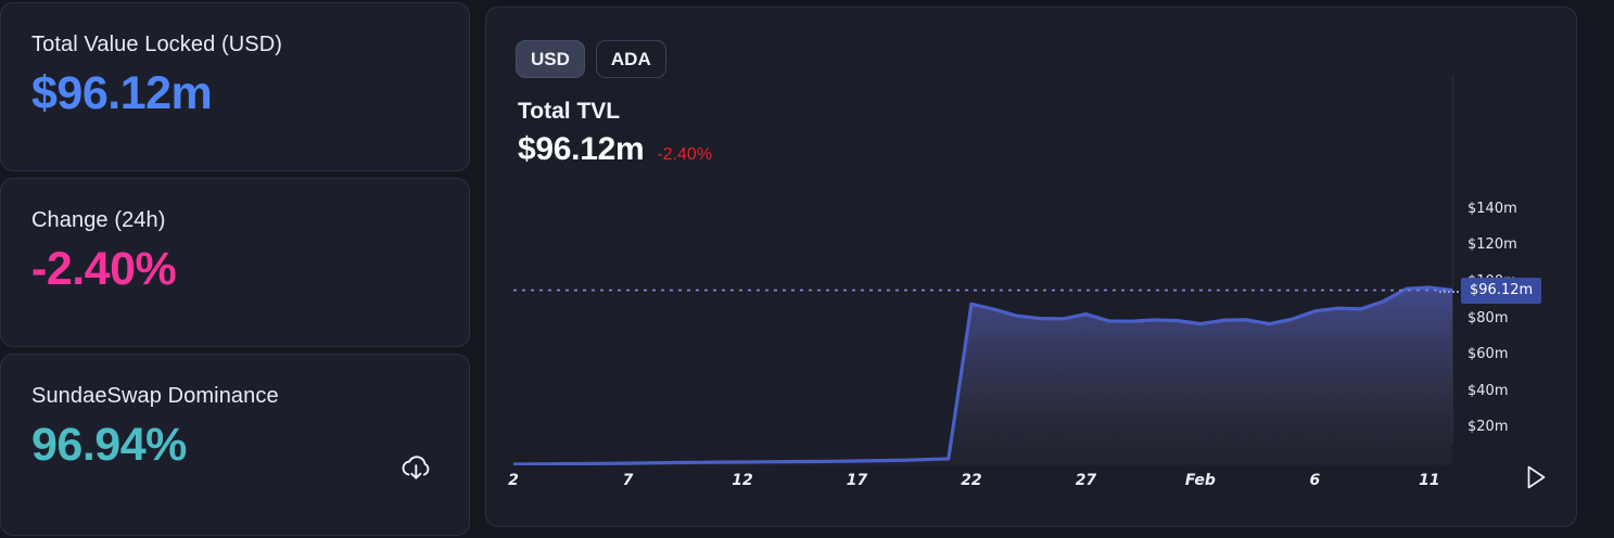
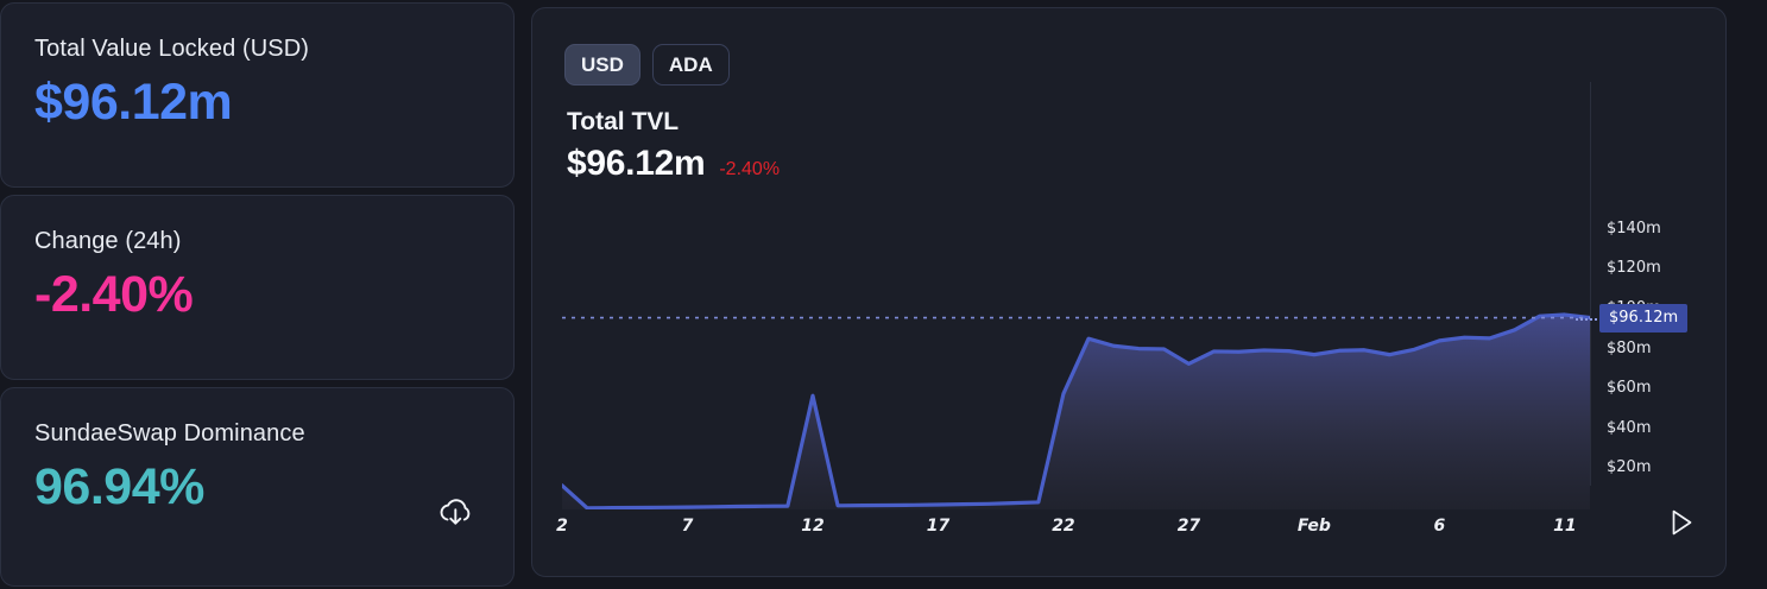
2: $1m -> $12m
12: $2m -> $57m
22: $88m -> $58m
27: $83m -> $73m
